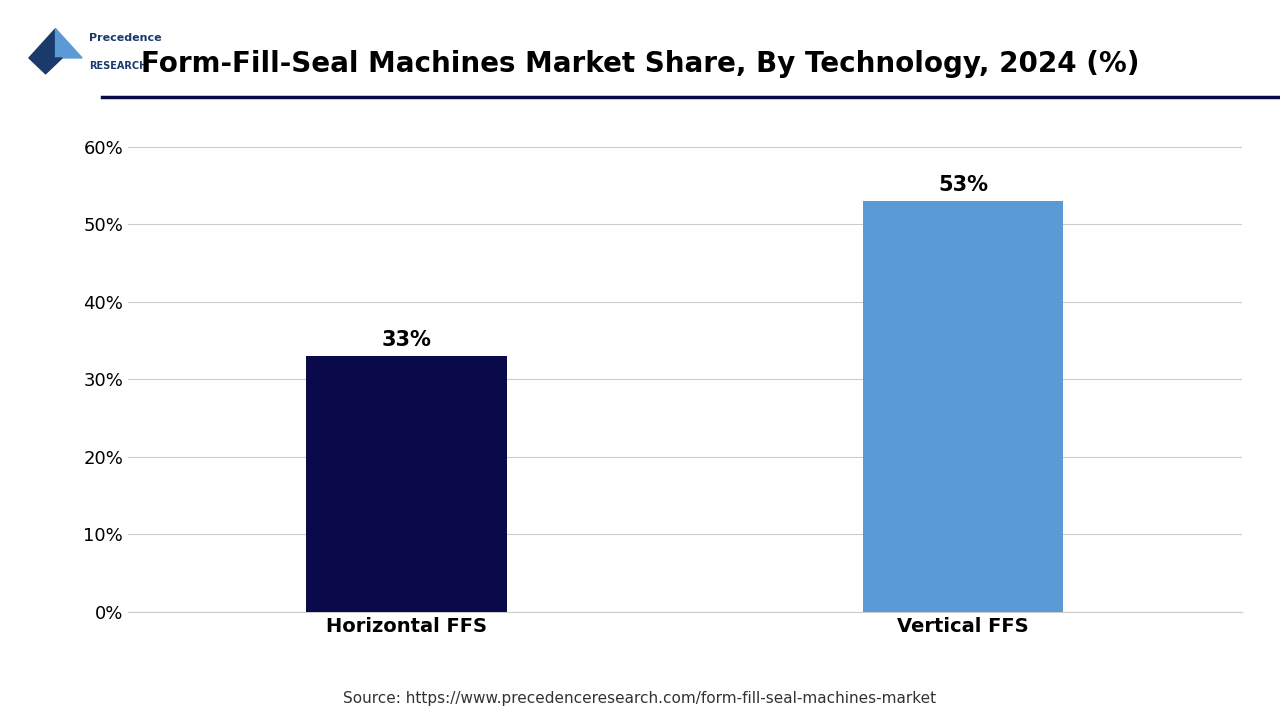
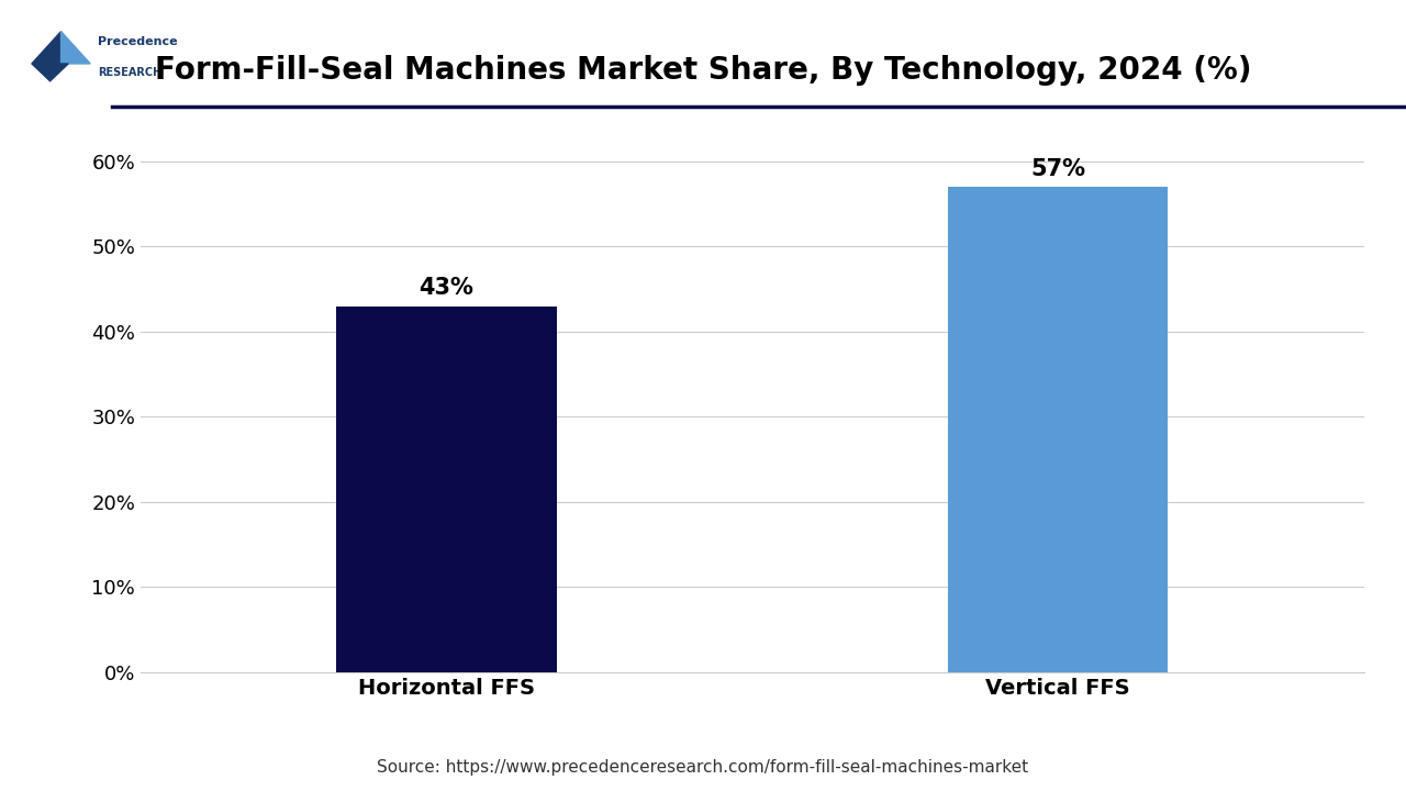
Horizontal FFS: 33% -> 43%
Vertical FFS: 53% -> 57%
